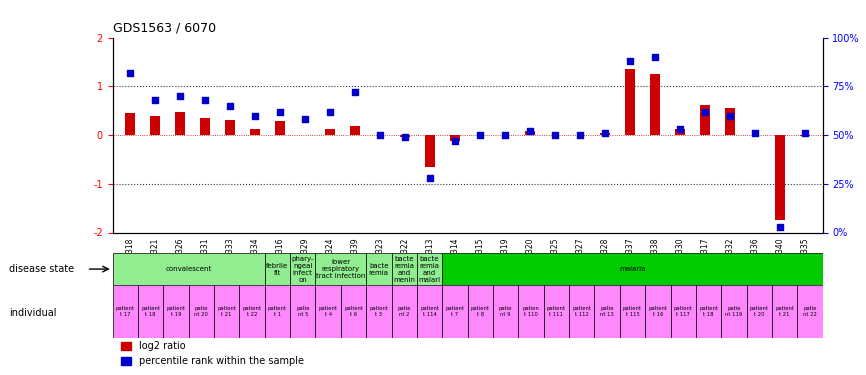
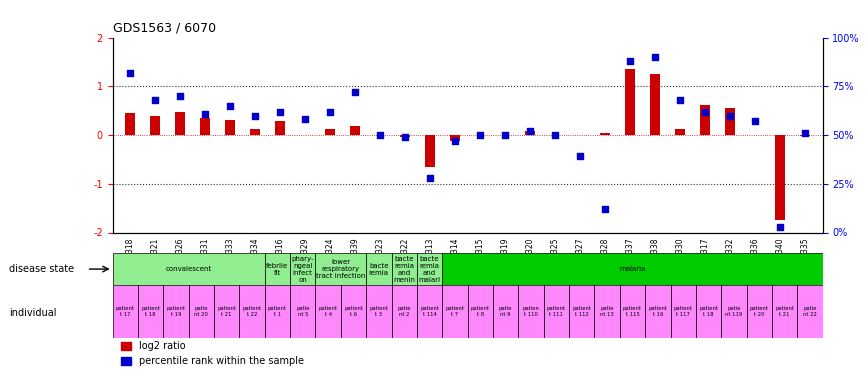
percentile rank within the sample/GSM63331: 68% -> 61%
percentile rank within the sample/GSM63327: 50% -> 39%
percentile rank within the sample/GSM63328: 51% -> 12%
percentile rank within the sample/GSM63330: 53% -> 68%
percentile rank within the sample/GSM63336: 51% -> 57%
